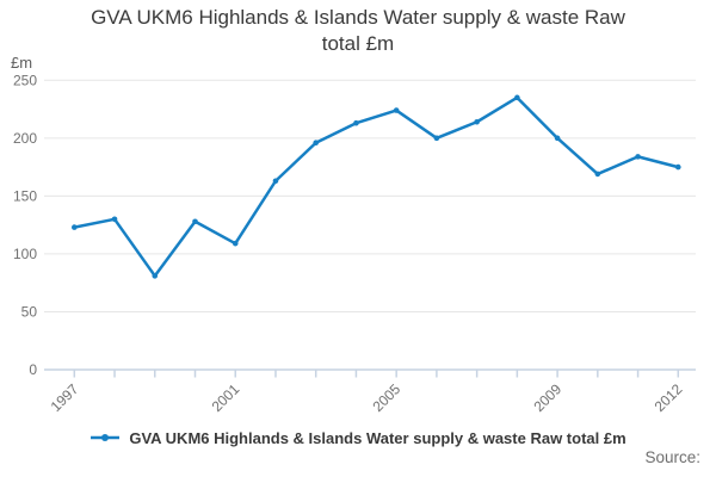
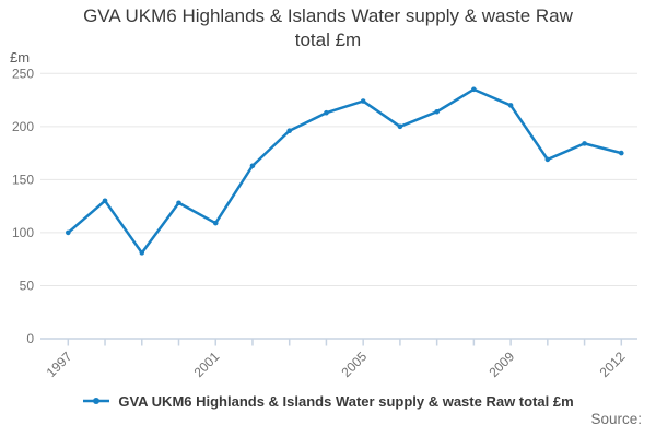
1997: 120 -> 100
2009: 200 -> 220
